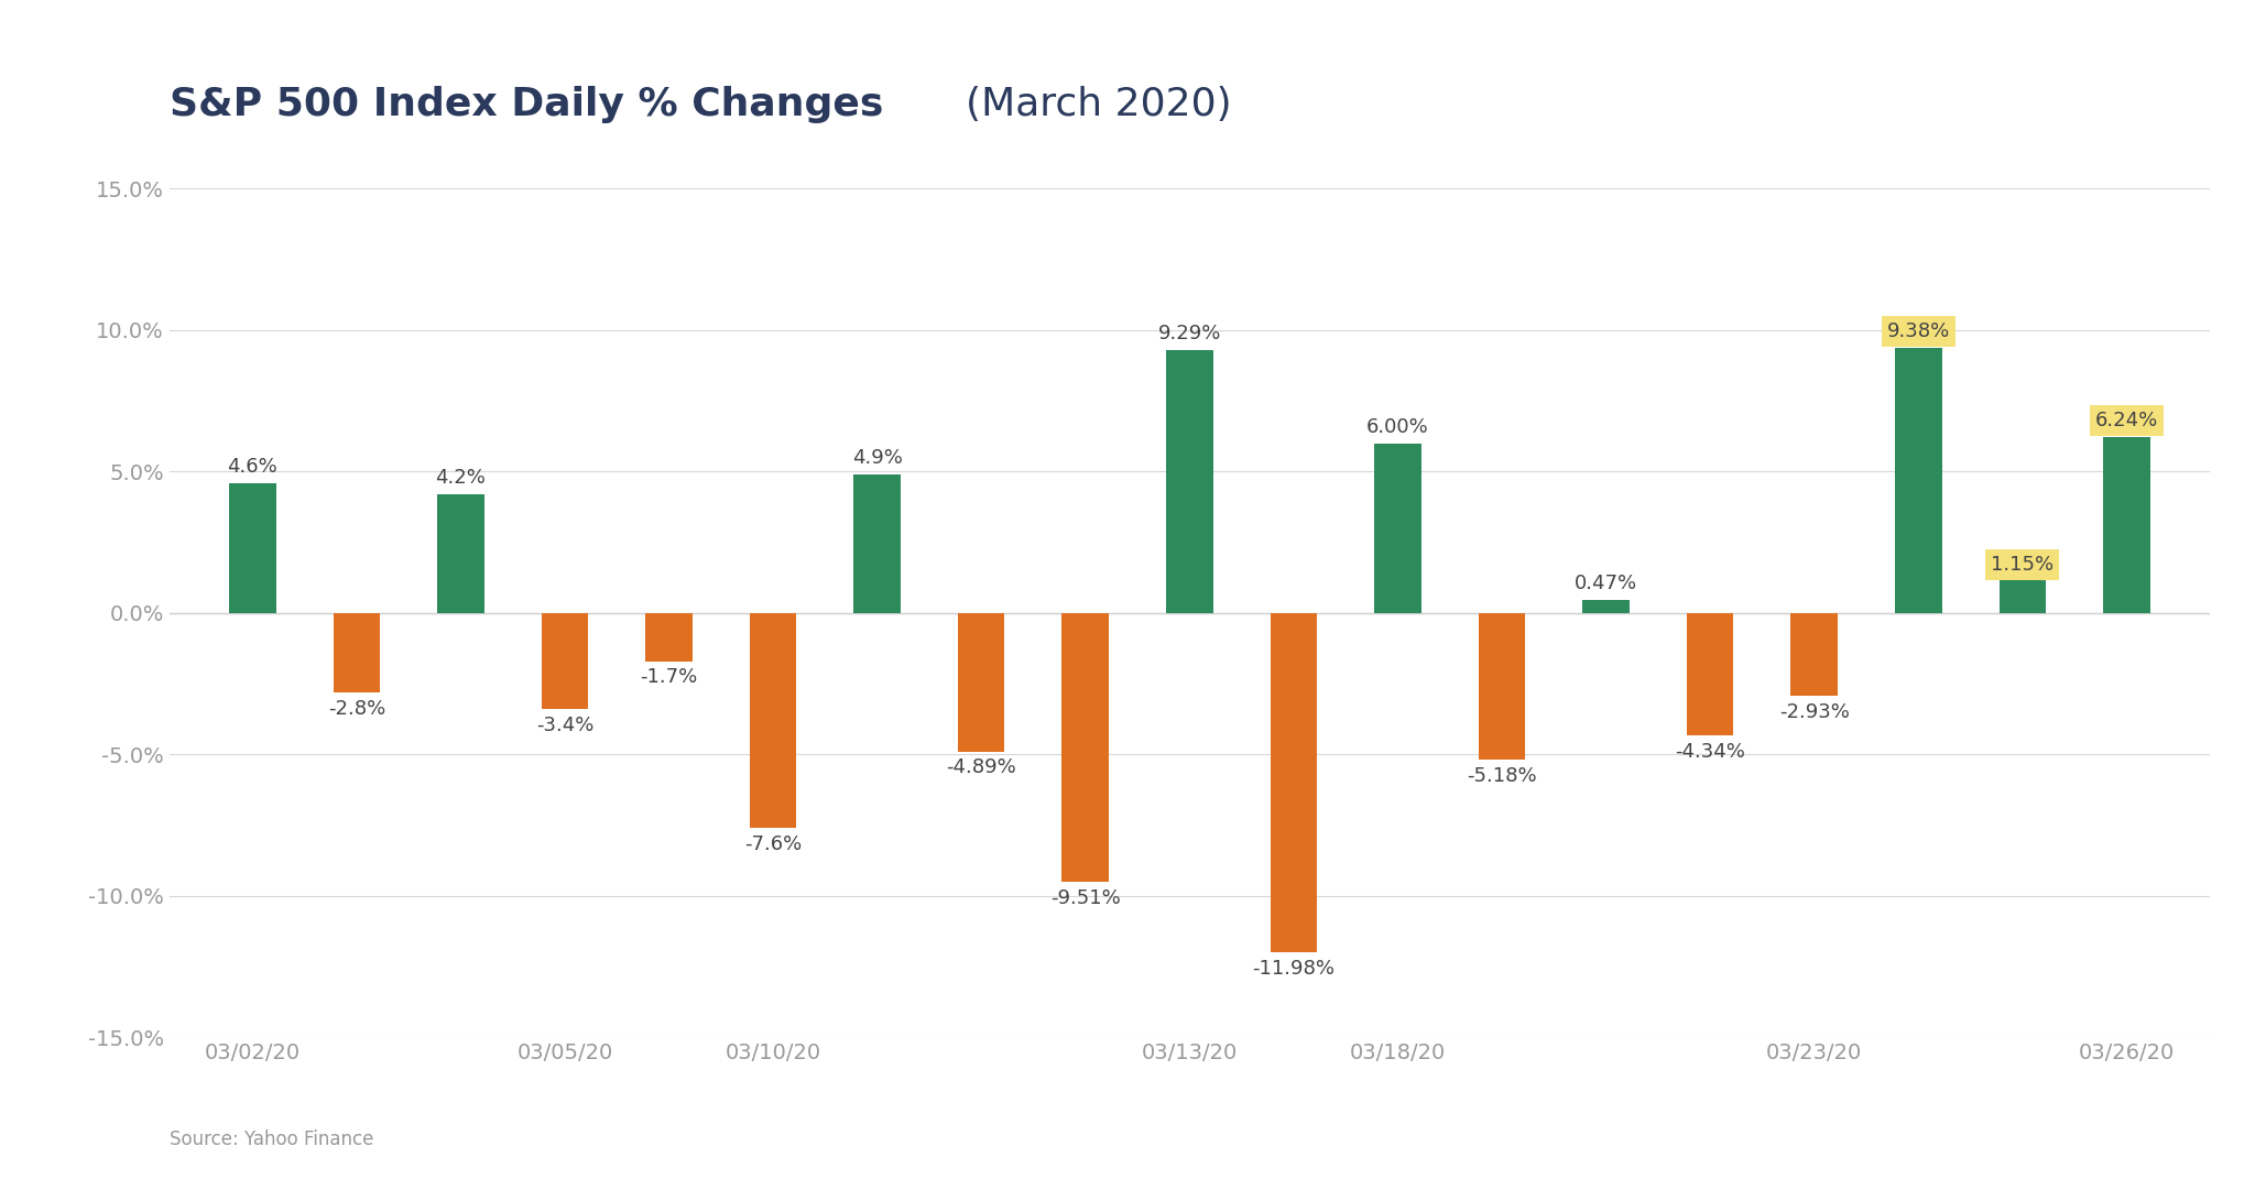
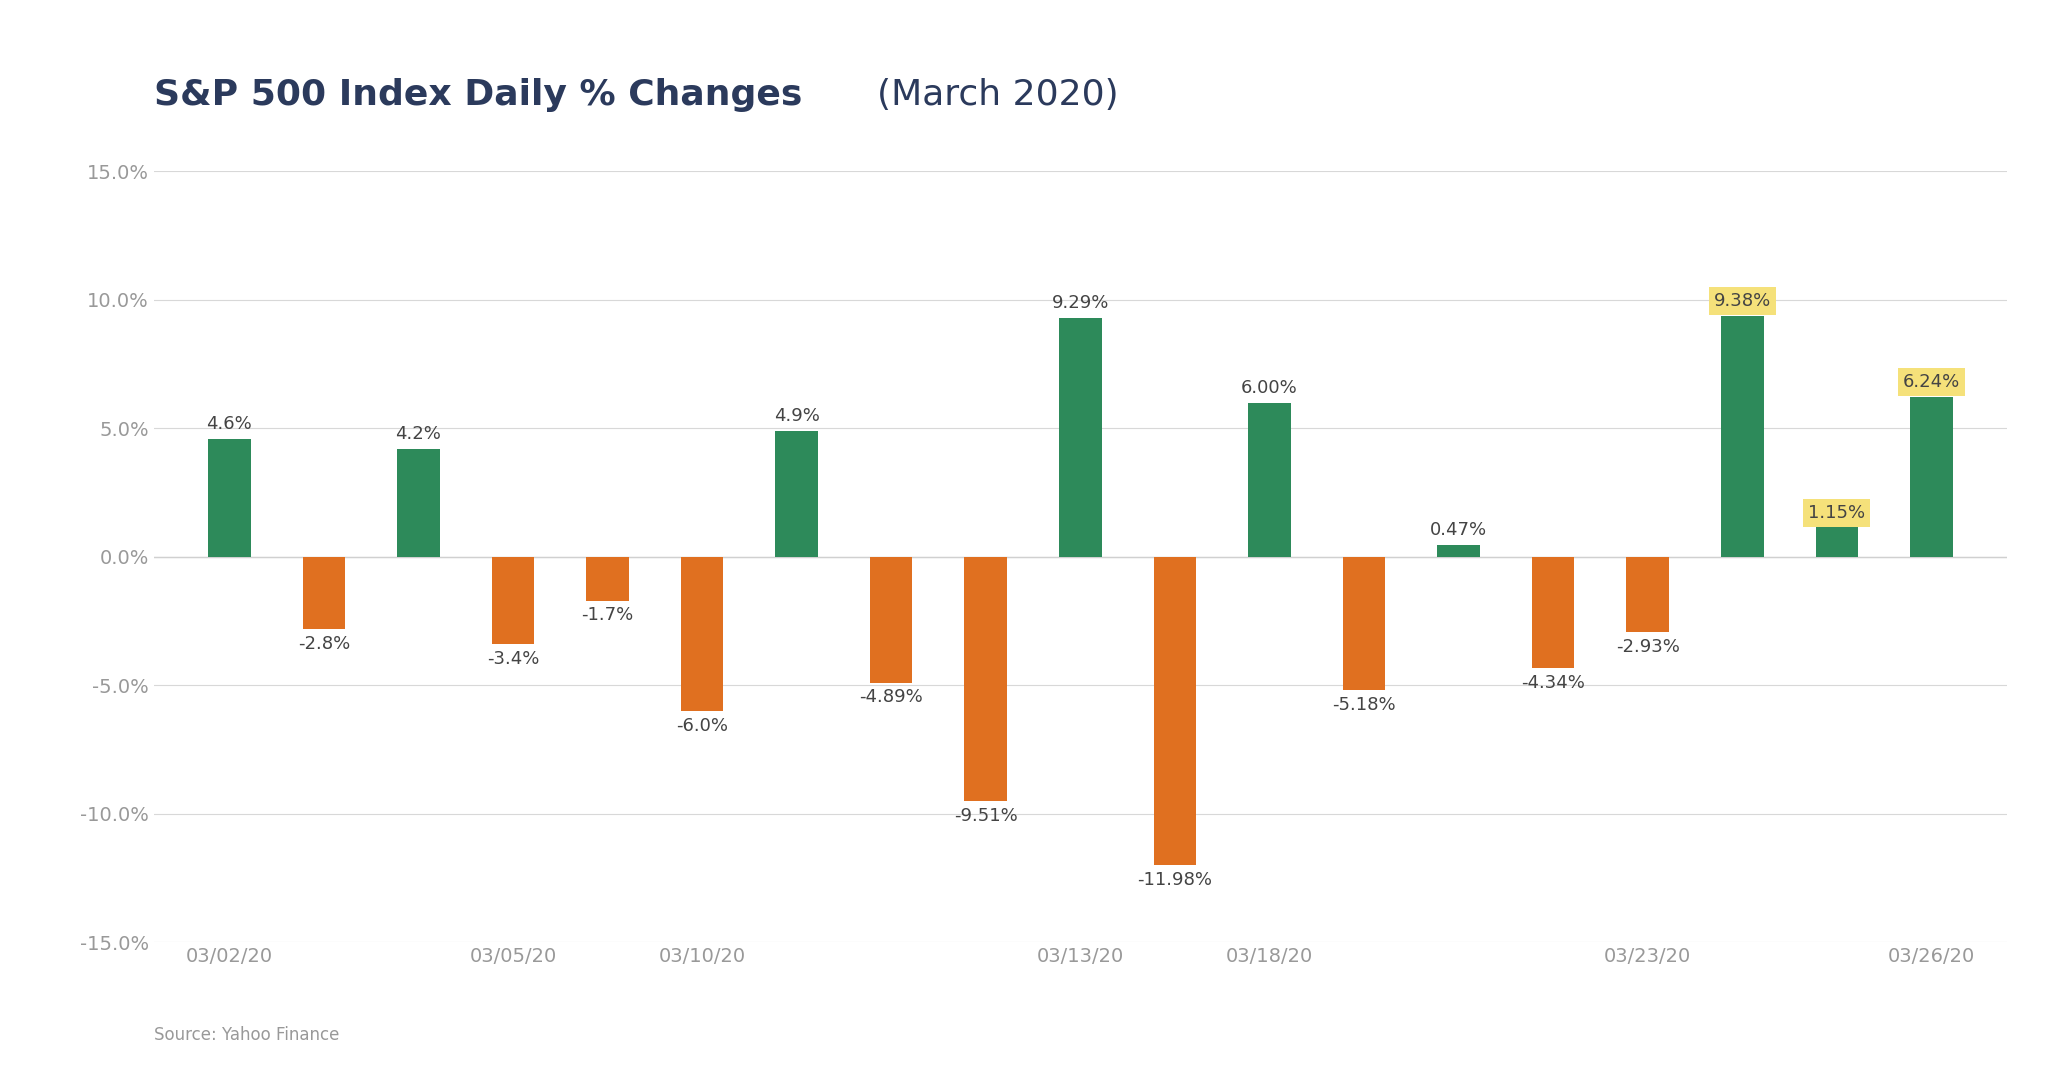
03/10/20: -7.6% -> -6.0%
